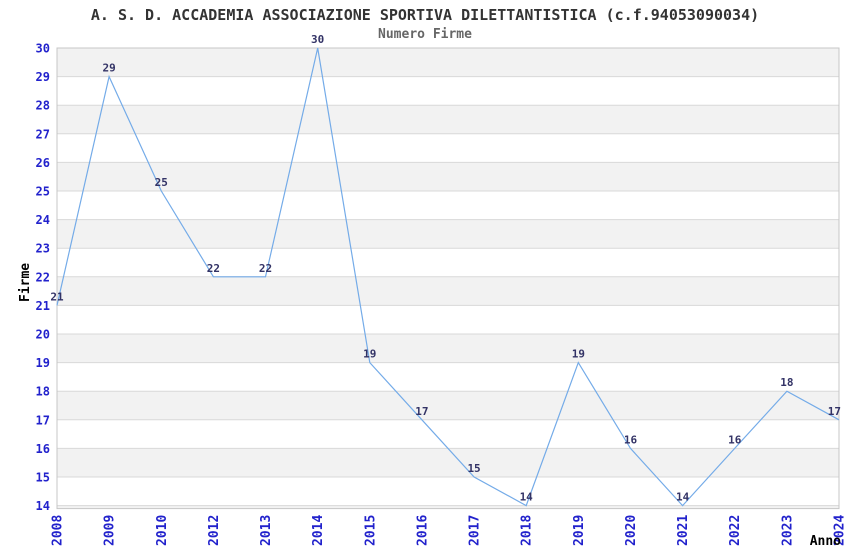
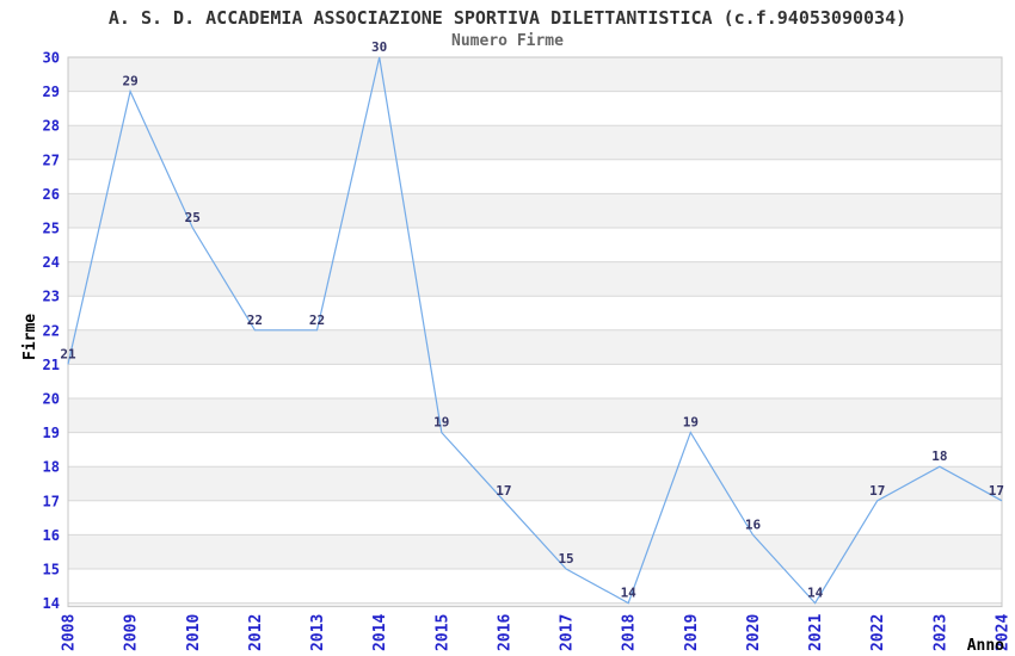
2022: 16 -> 17
